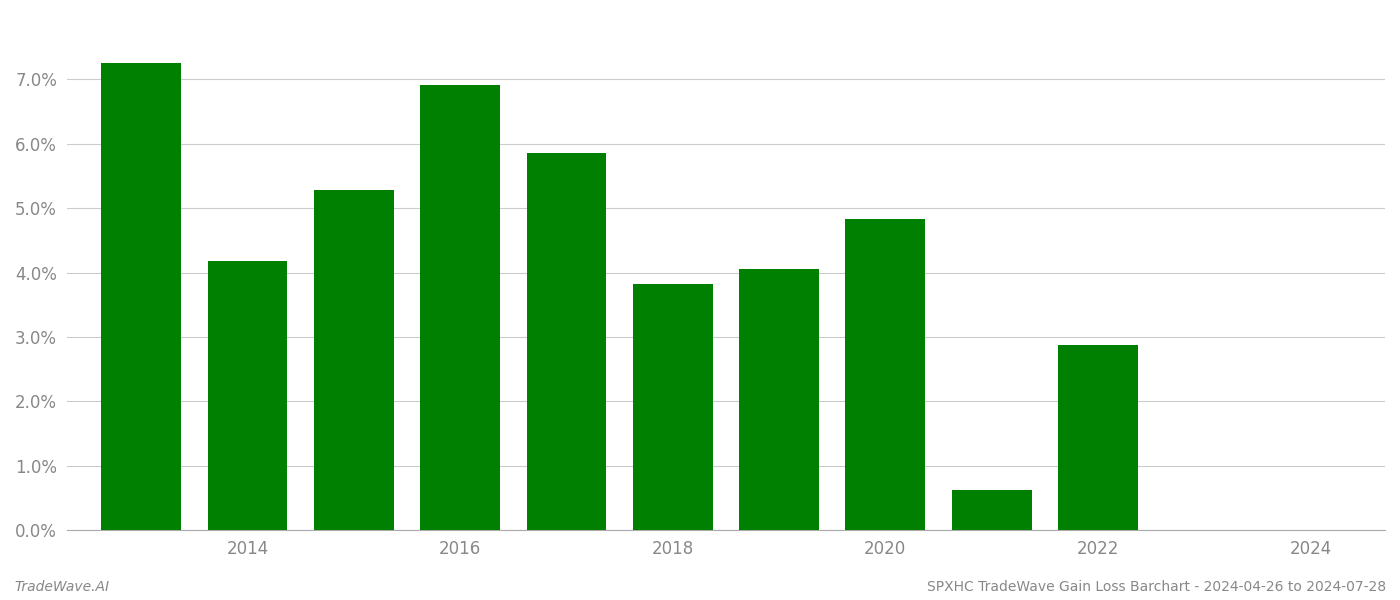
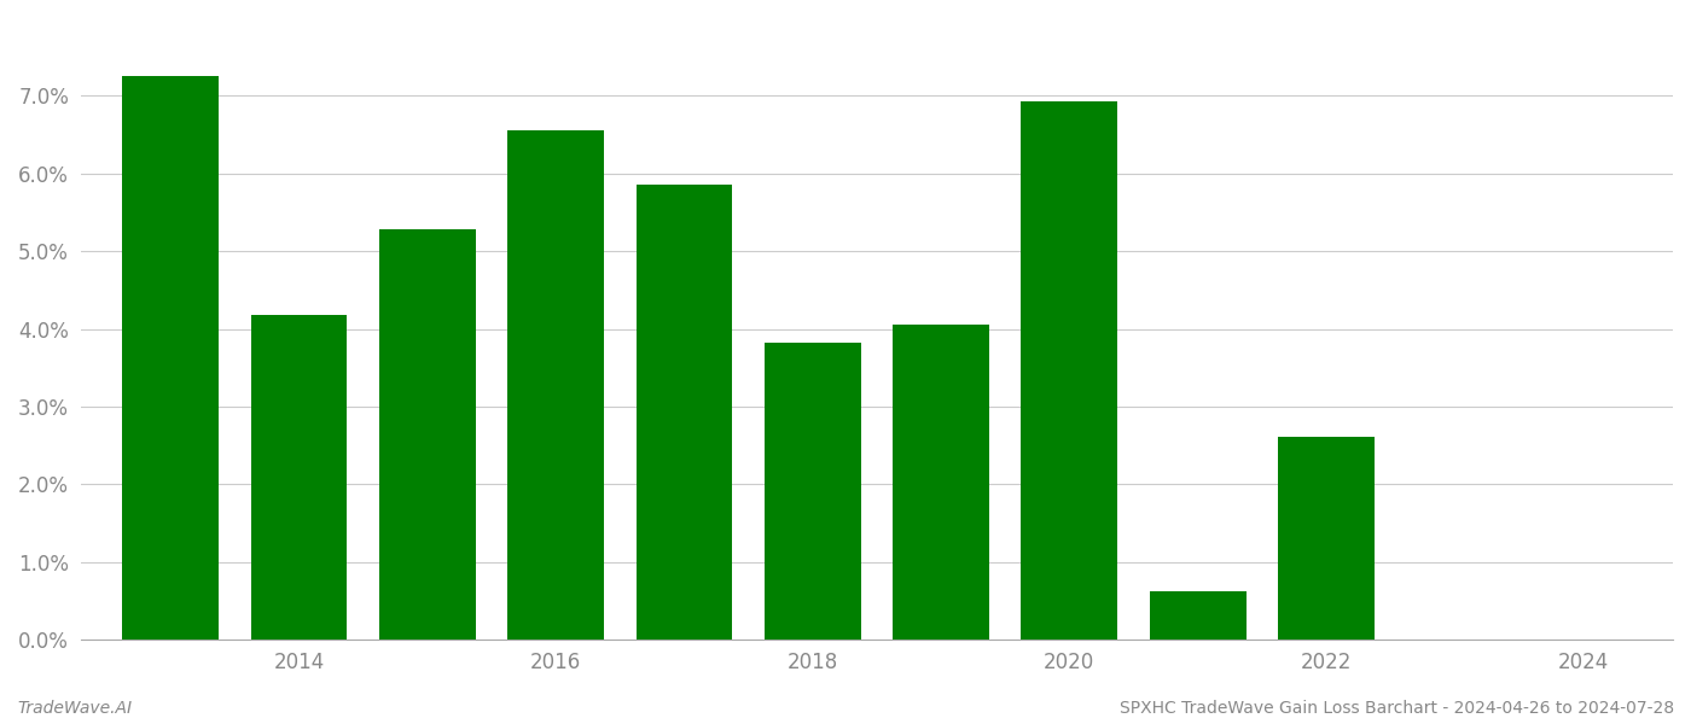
2016: 6.92% -> 6.55%
2020: 4.84% -> 6.93%
2022: 2.88% -> 2.62%
